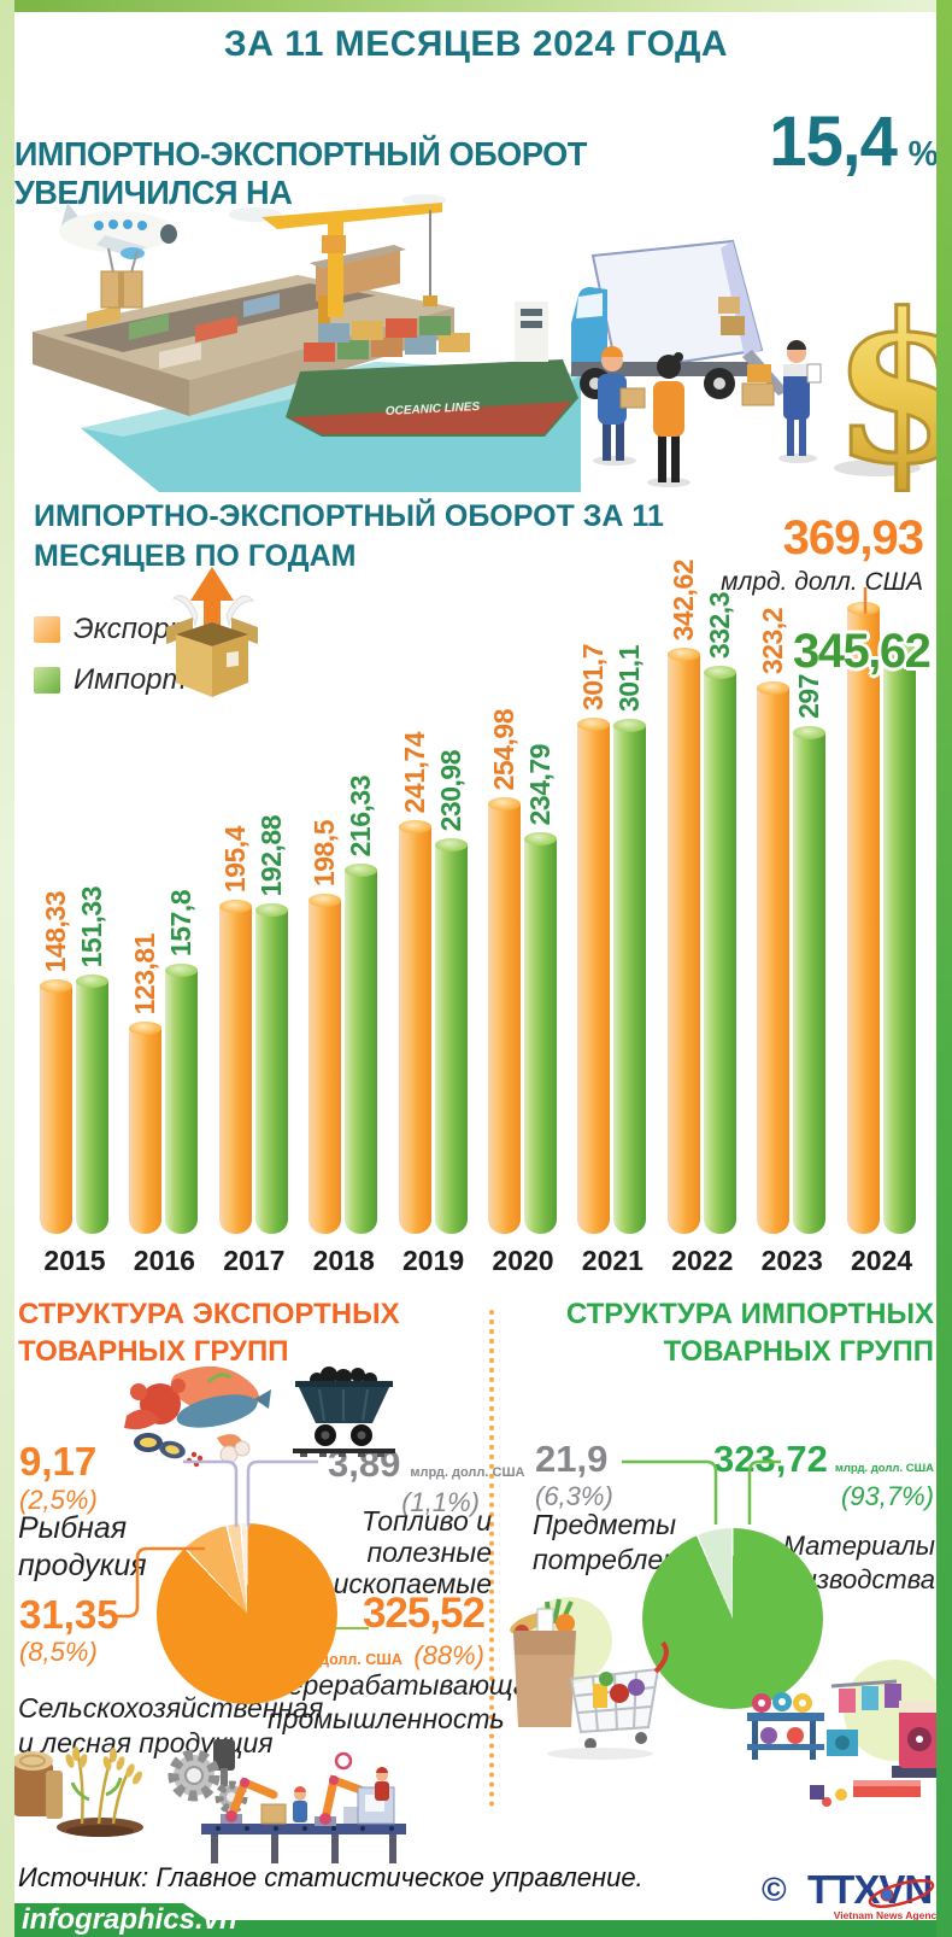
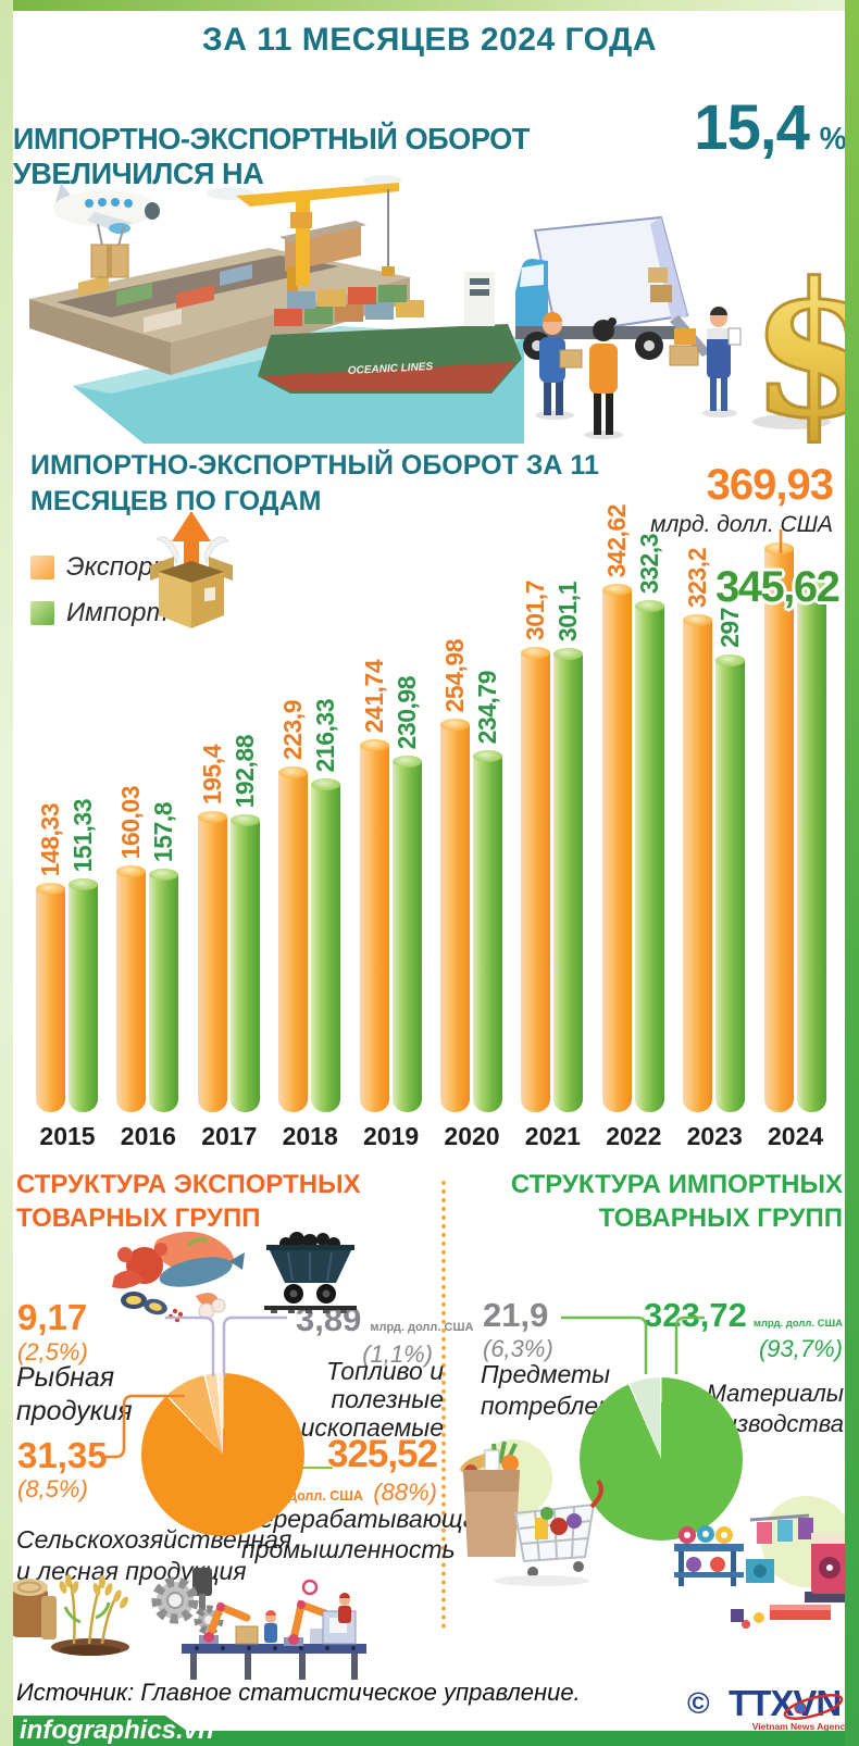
ИМПОРТНО-ЭКСПОРТНЫЙ ОБОРОТ ЗА 11 МЕСЯЦЕВ ПО ГОДАМ/Экспорт/2016: 123,81 -> 160,03
ИМПОРТНО-ЭКСПОРТНЫЙ ОБОРОТ ЗА 11 МЕСЯЦЕВ ПО ГОДАМ/Экспорт/2018: 198,5 -> 223,9
